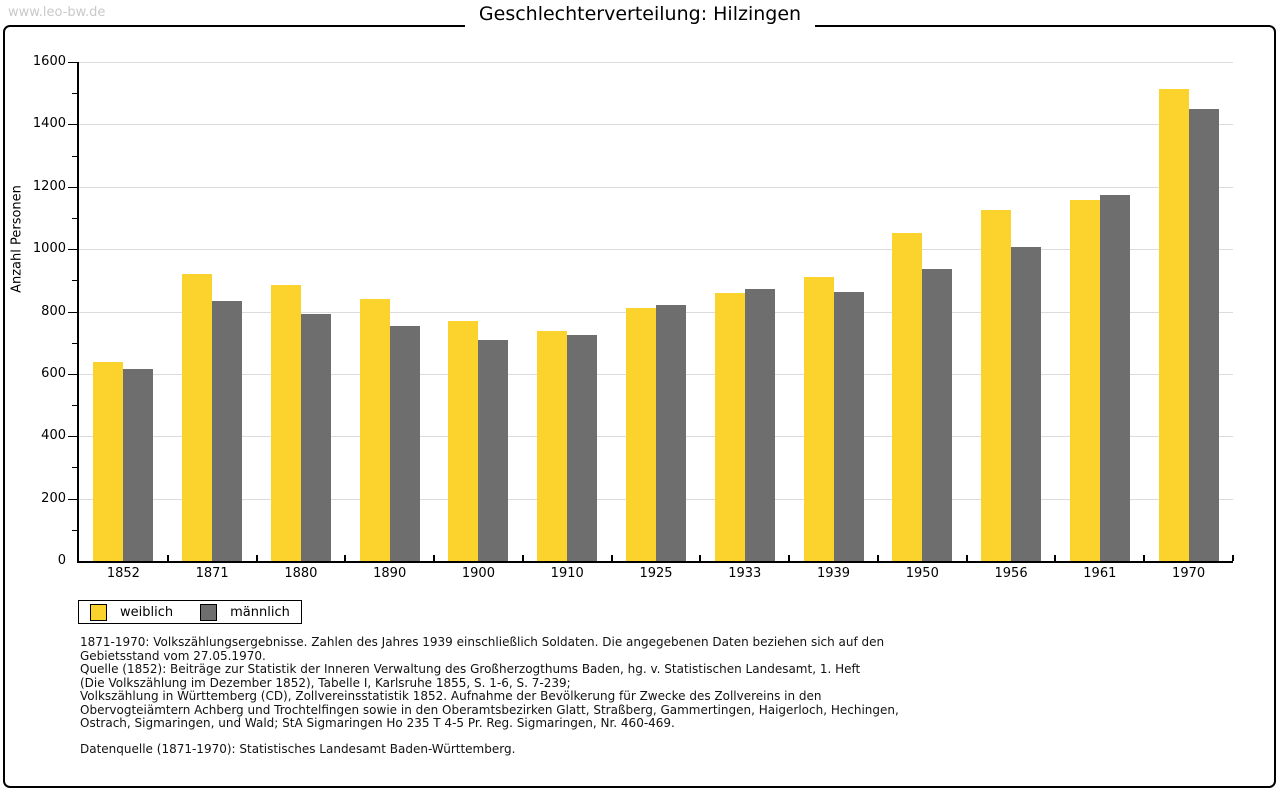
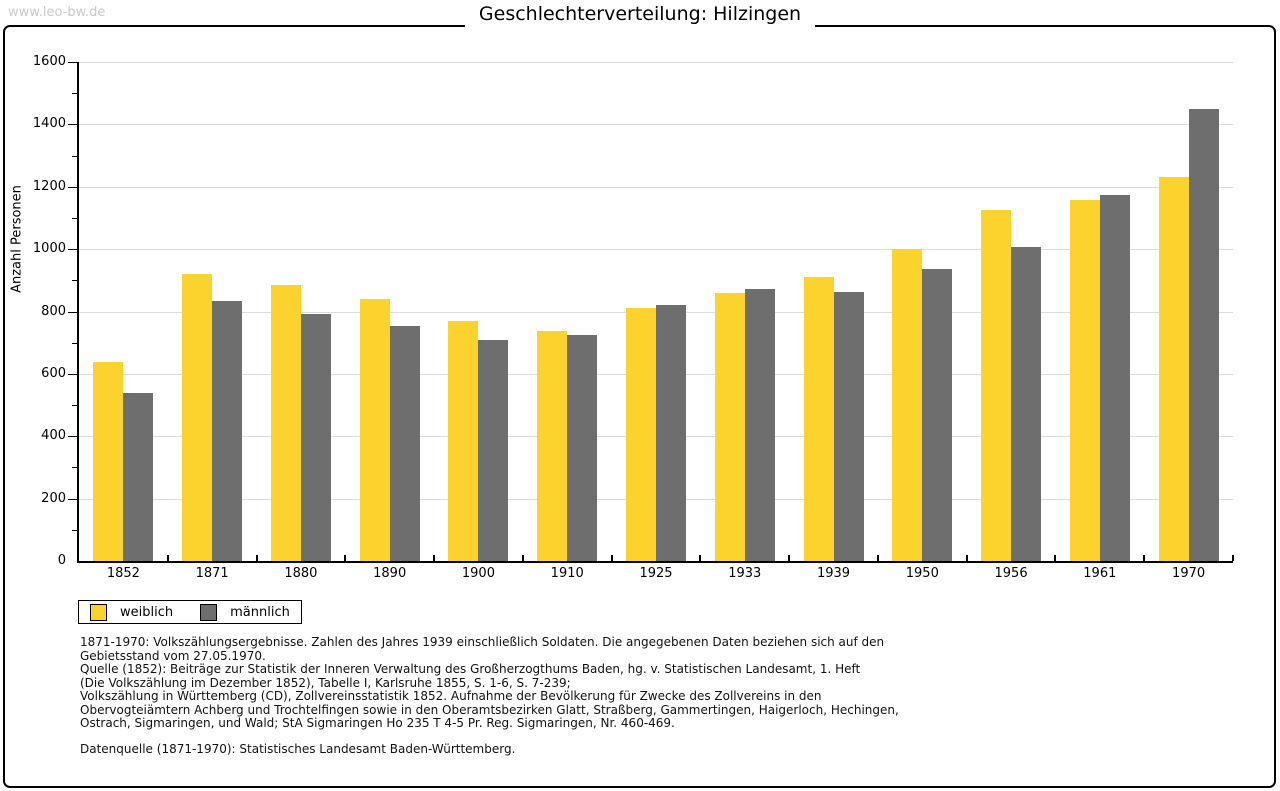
männlich/1852: 620 -> 540
weiblich/1950: 1050 -> 1000
weiblich/1970: 1520 -> 1230
